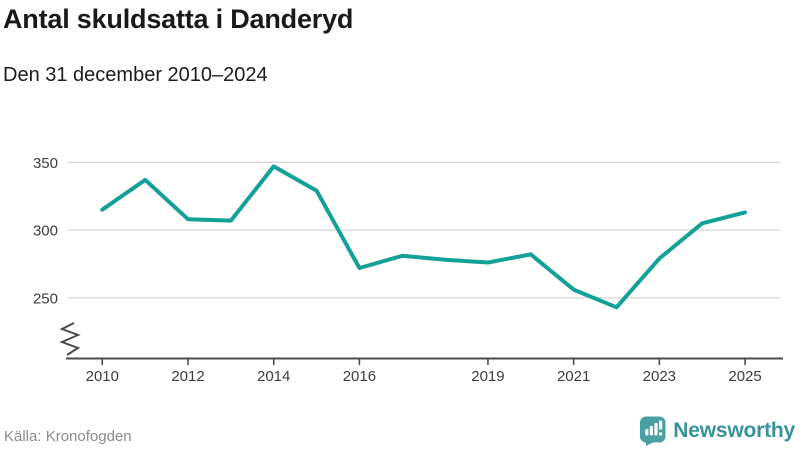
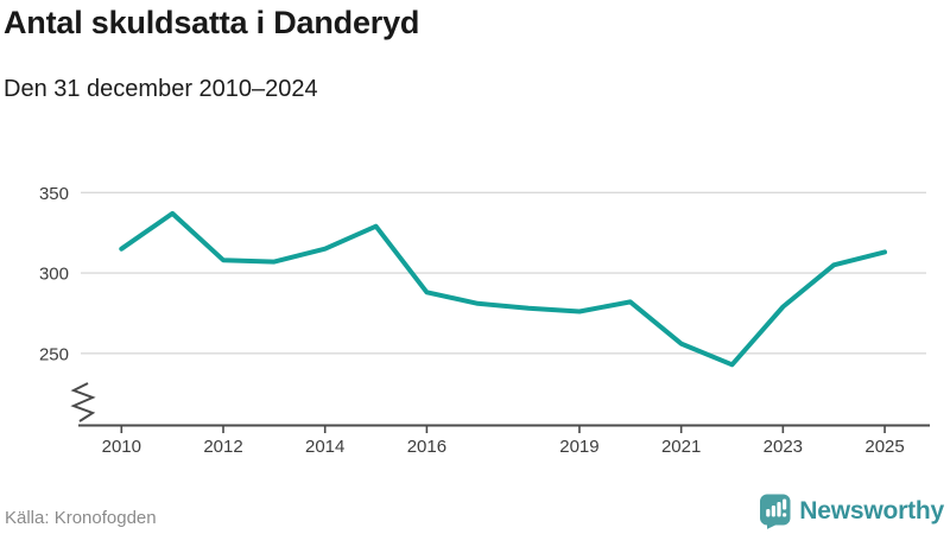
2014: 347 -> 315
2016: 272 -> 288
